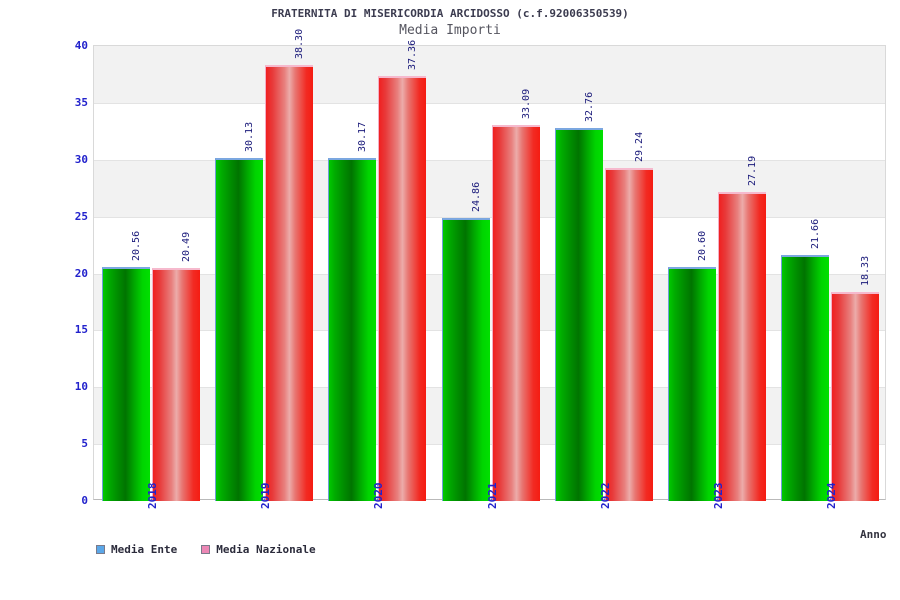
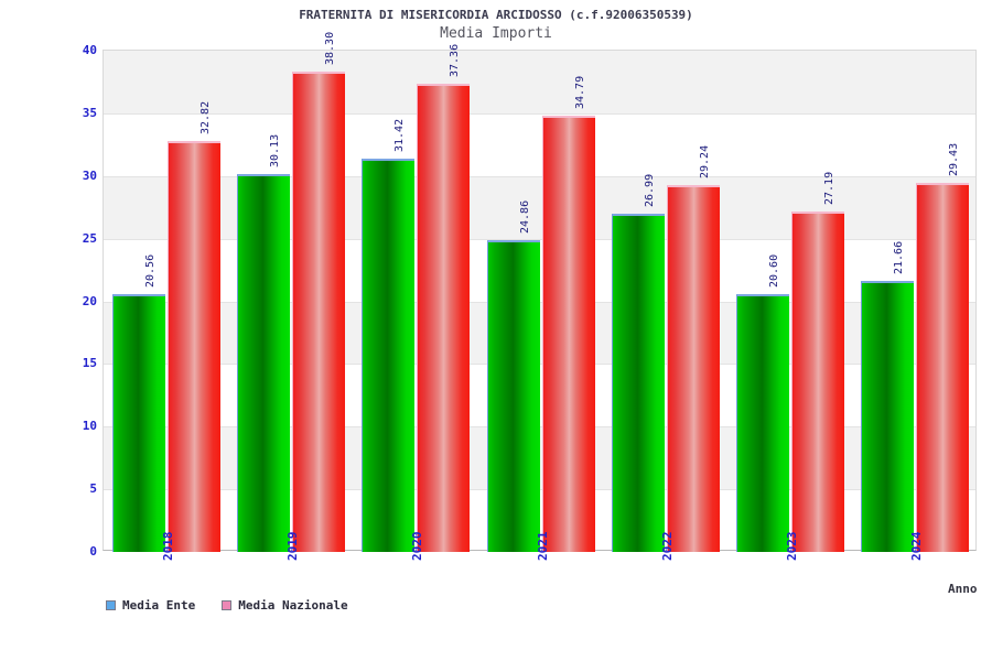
Media Nazionale/2018: 20.49 -> 32.82
Media Ente/2020: 30.17 -> 31.42
Media Nazionale/2021: 33.09 -> 34.79
Media Ente/2022: 32.76 -> 26.99
Media Nazionale/2024: 18.33 -> 29.43
